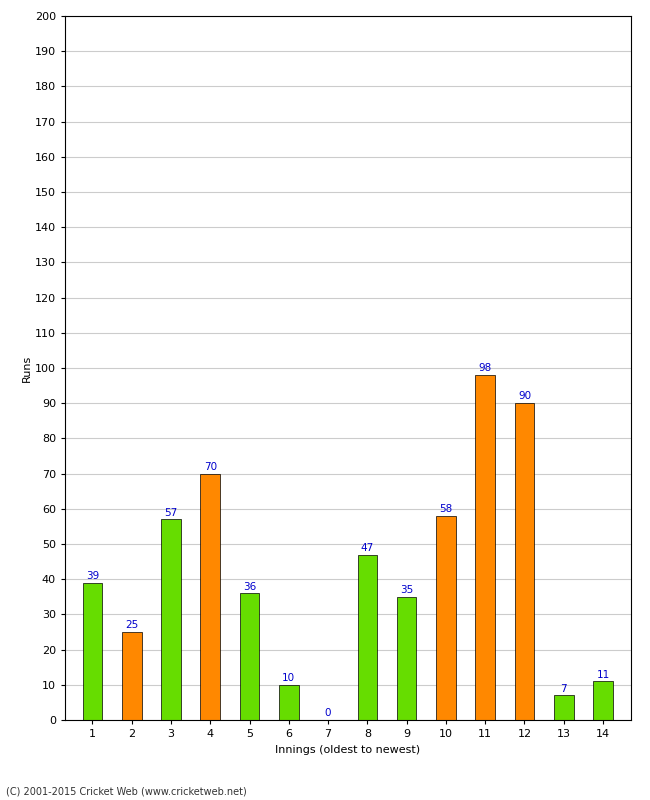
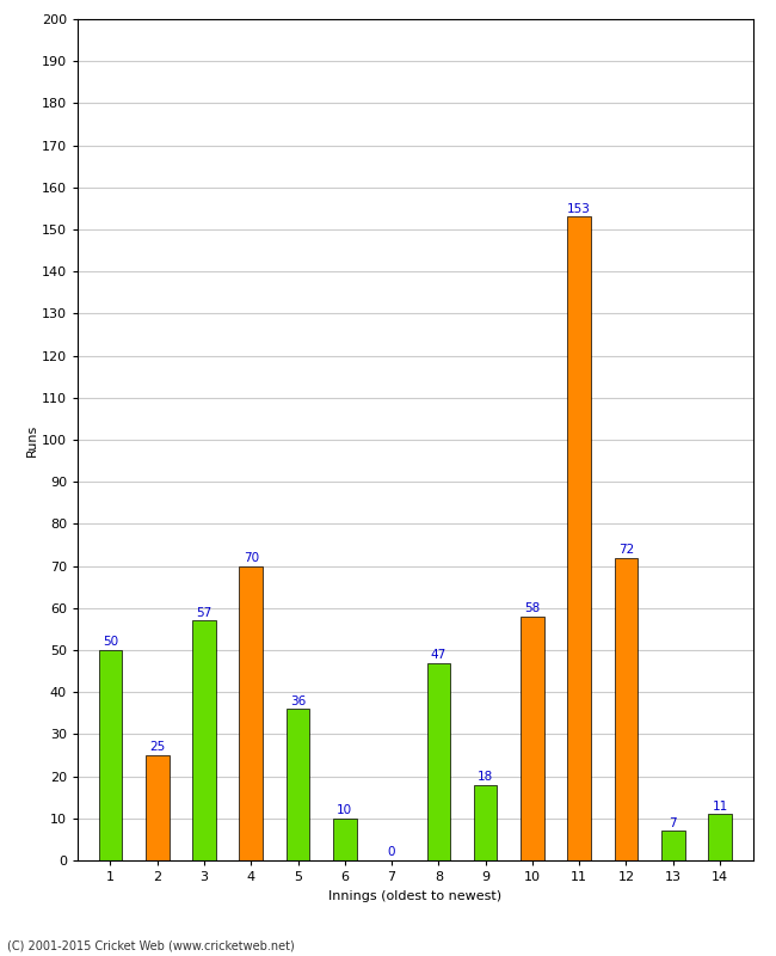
1: 39 -> 50
9: 35 -> 18
11: 98 -> 153
12: 90 -> 72
